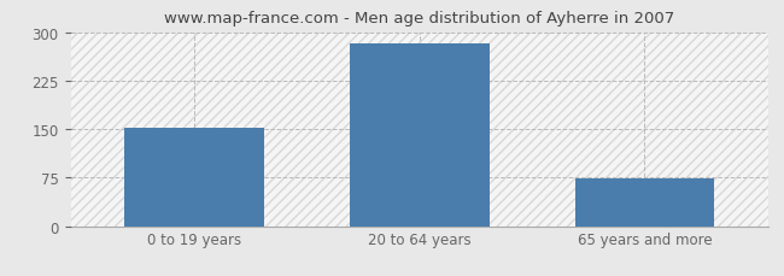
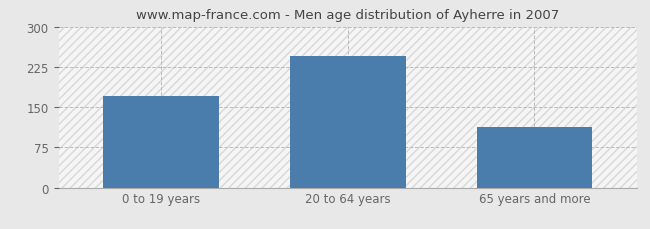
0 to 19 years: 152 -> 170
20 to 64 years: 283 -> 246
65 years and more: 74 -> 112
